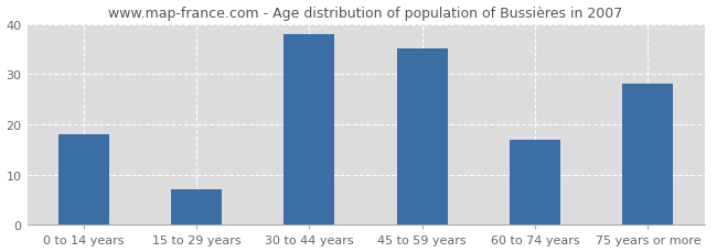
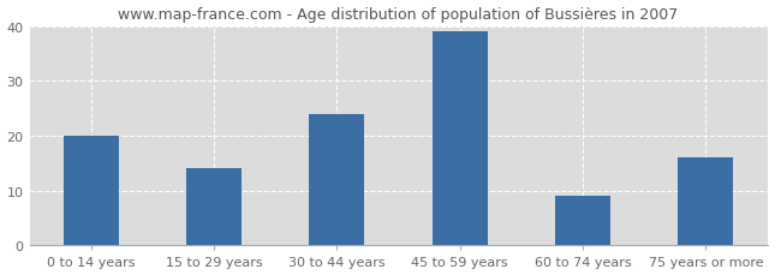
0 to 14 years: 18 -> 20
15 to 29 years: 7 -> 14
30 to 44 years: 38 -> 24
45 to 59 years: 35 -> 39
60 to 74 years: 17 -> 9
75 years or more: 28 -> 16
